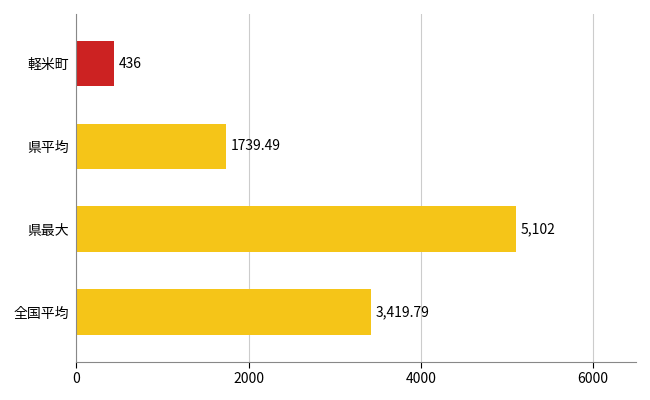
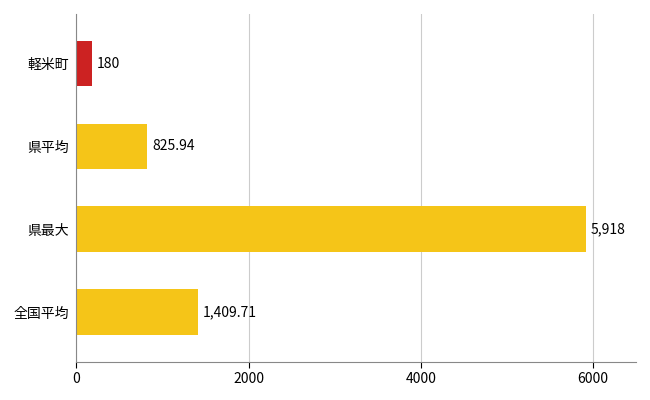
軽米町: 436 -> 180
県平均: 1739.49 -> 825.94
県最大: 5,102 -> 5,918
全国平均: 3,419.79 -> 1,409.71
